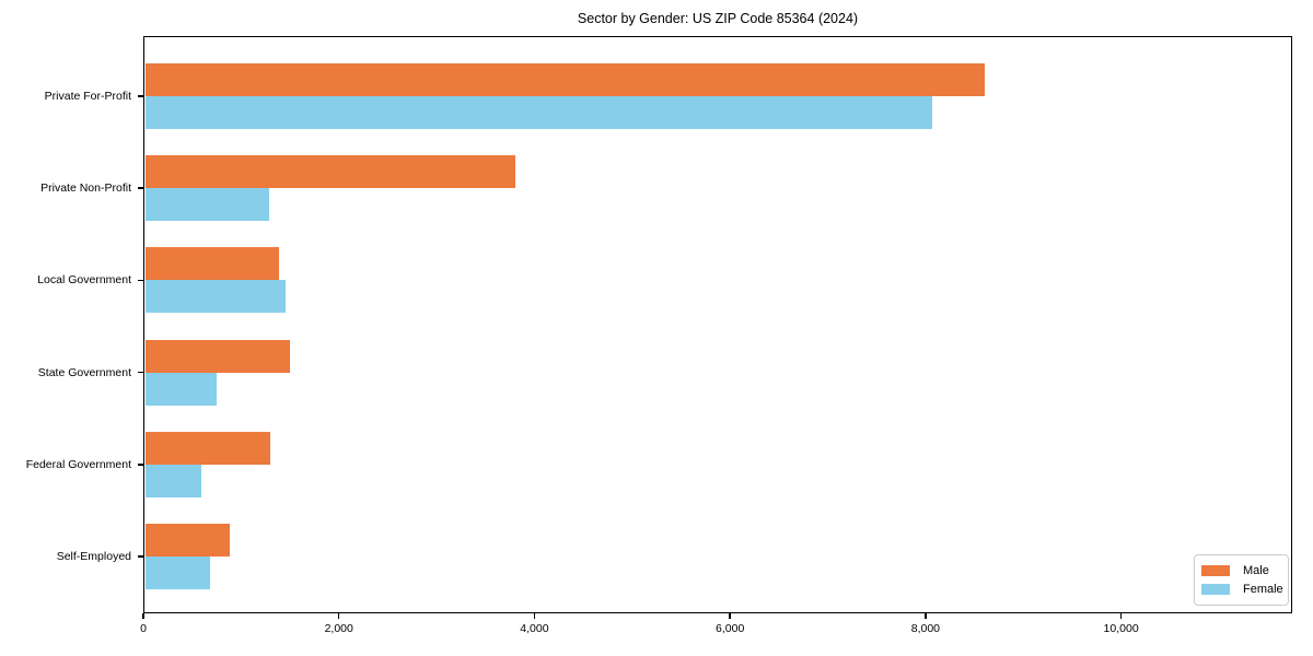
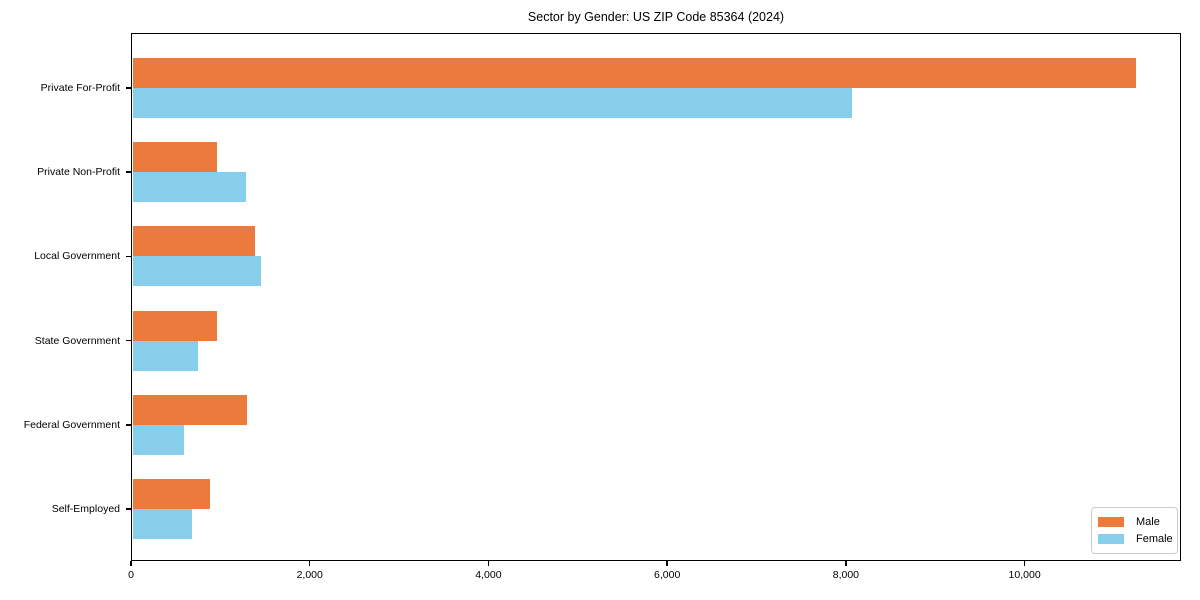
Male/Private For-Profit: 8600 -> 11200
Male/Private Non-Profit: 3800 -> 1000
Male/State Government: 1500 -> 1000
